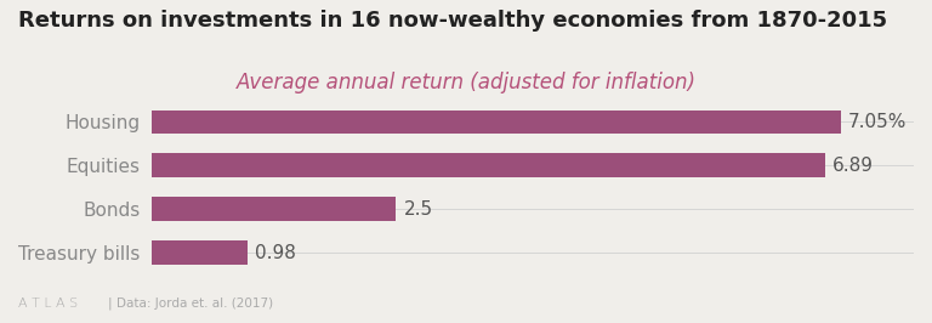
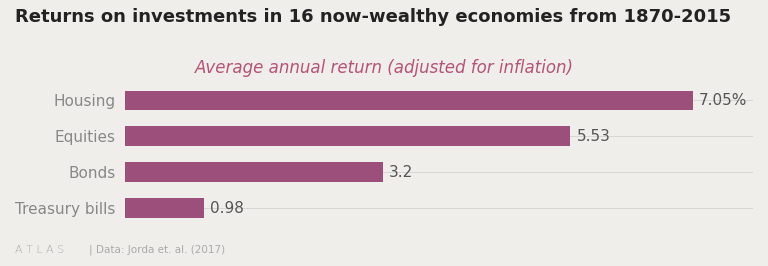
Equities: 6.89 -> 5.53
Bonds: 2.5 -> 3.2
